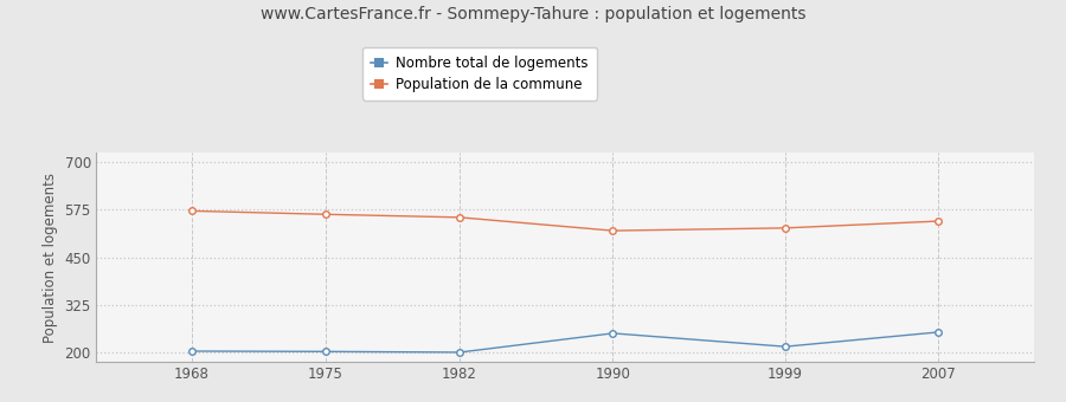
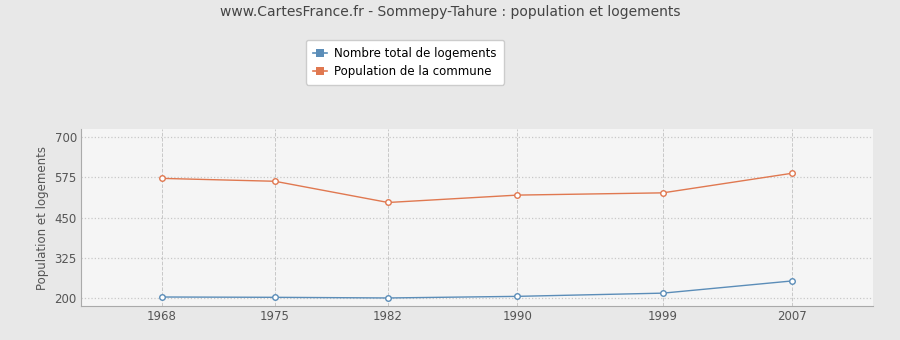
Population de la commune/1982: 555 -> 497
Nombre total de logements/1990: 250 -> 205
Population de la commune/2007: 545 -> 588
